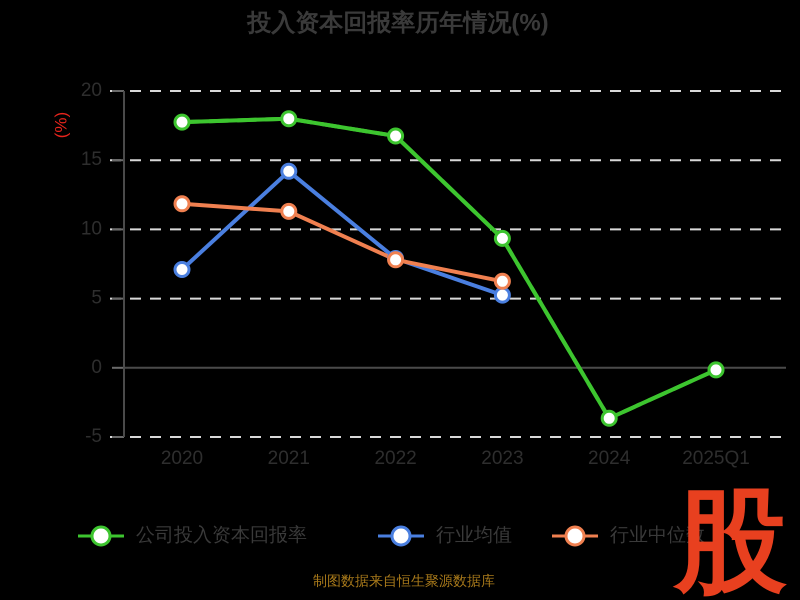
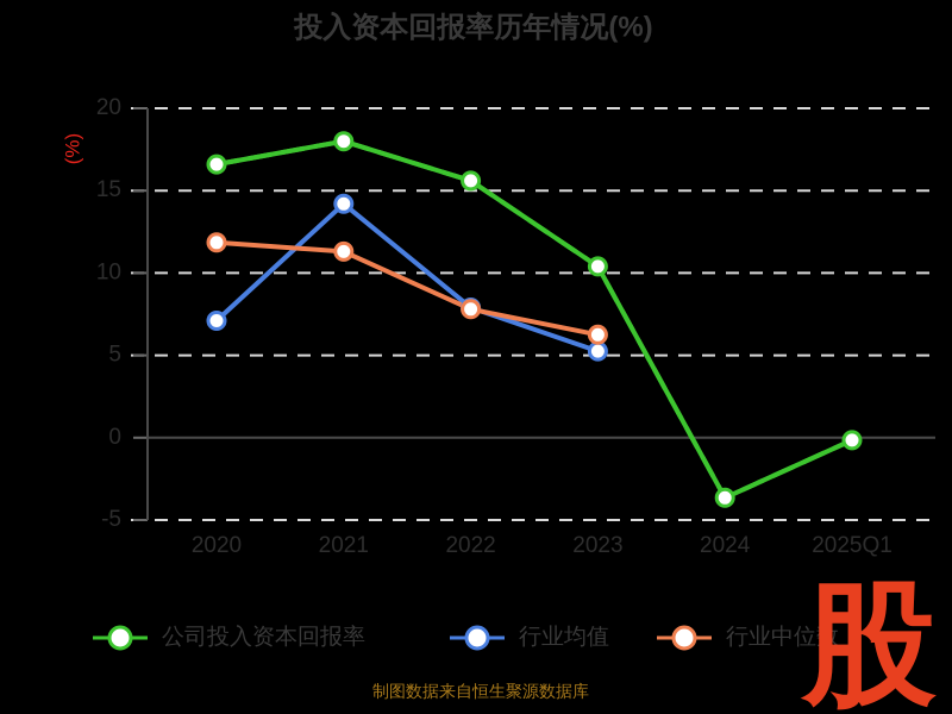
公司投入资本回报率/2020: 17.8 -> 16.6
公司投入资本回报率/2022: 16.8 -> 15.6
公司投入资本回报率/2023: 9.3 -> 10.4
